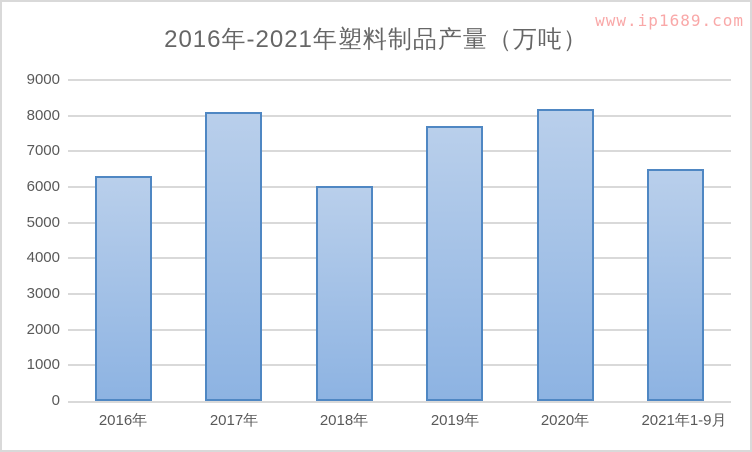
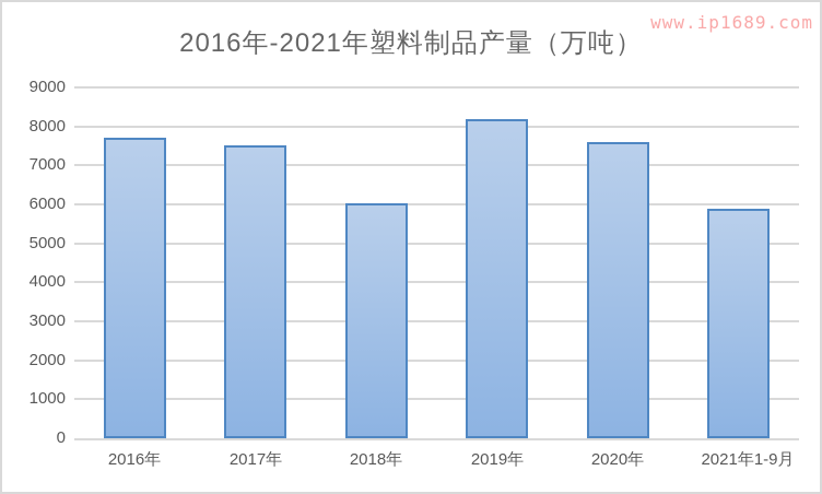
2016年: 6300 -> 7700
2017年: 8100 -> 7500
2019年: 7700 -> 8200
2020年: 8200 -> 7600
2021年1-9月: 6500 -> 5900
